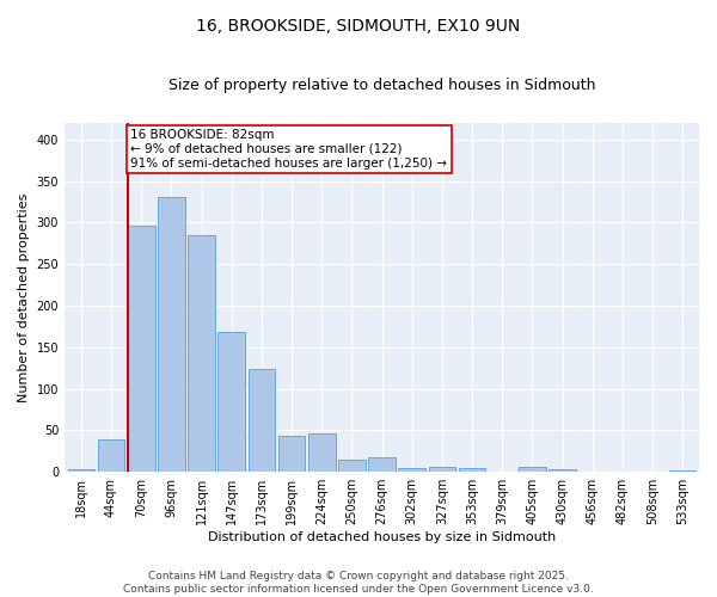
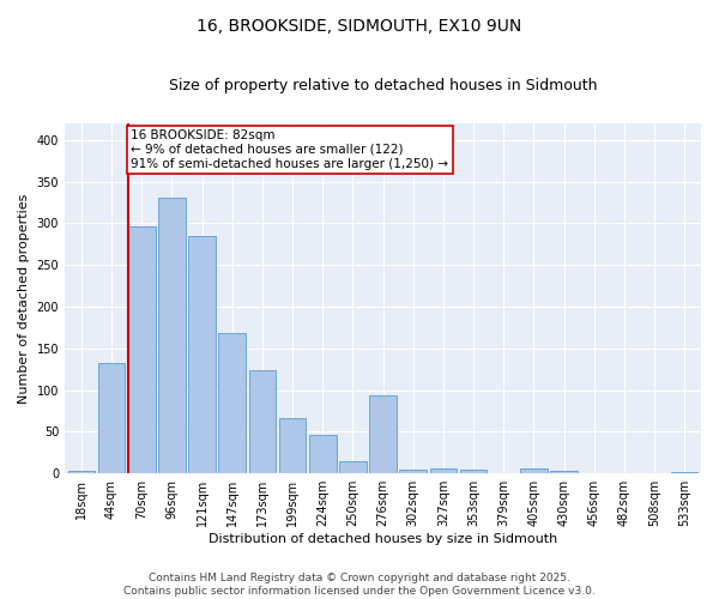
44sqm: 39 -> 132
199sqm: 44 -> 66
276sqm: 17 -> 94
